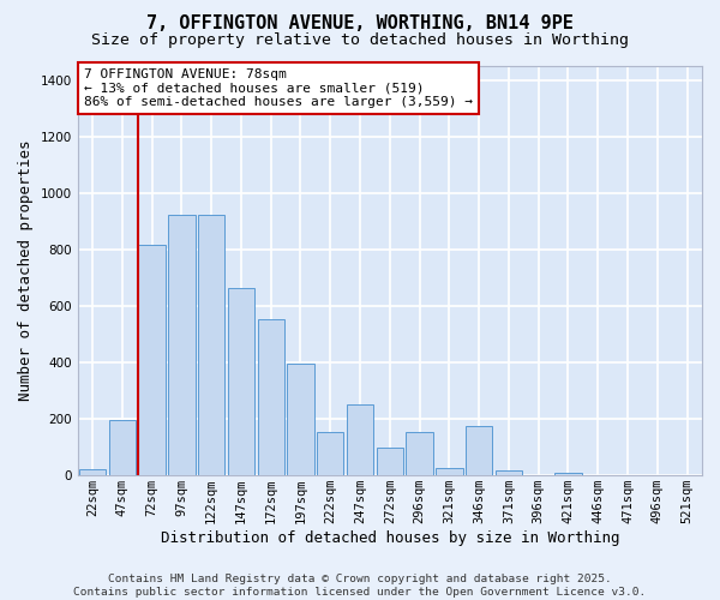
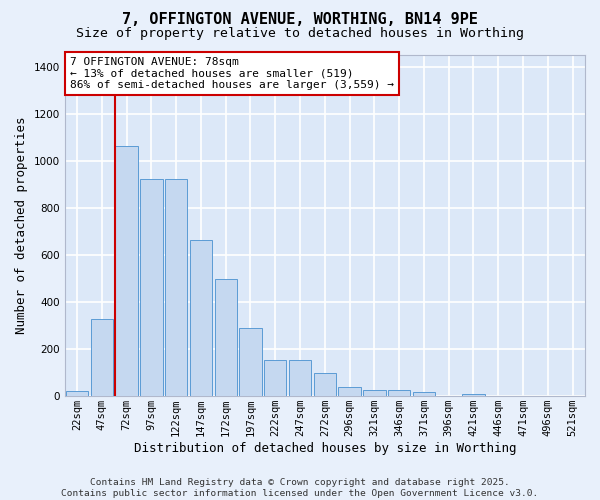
47sqm: 195 -> 330
72sqm: 815 -> 1065
172sqm: 555 -> 500
197sqm: 395 -> 290
247sqm: 250 -> 155
296sqm: 155 -> 40
346sqm: 175 -> 25
